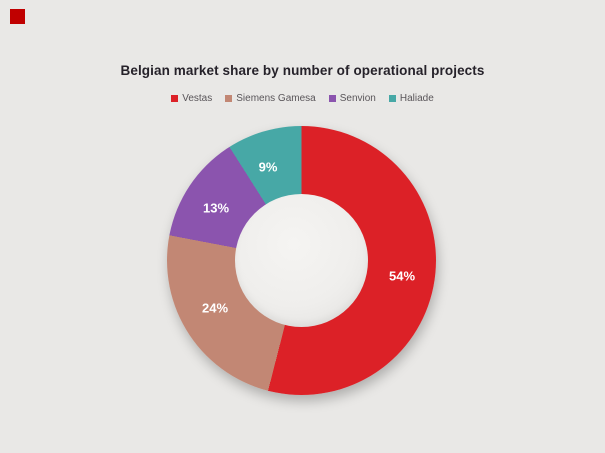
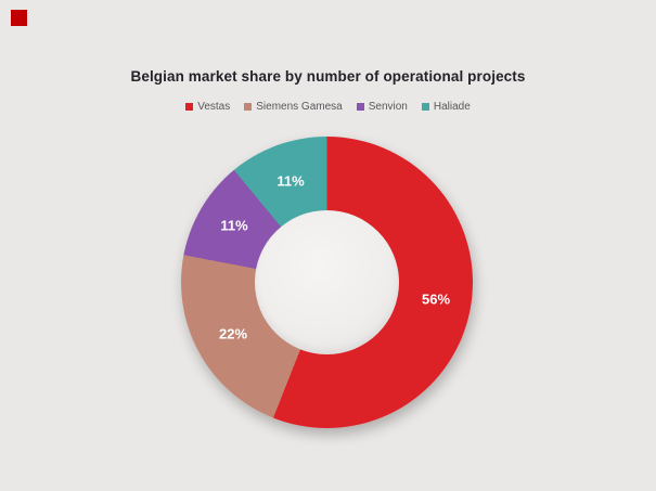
Vestas: 54% -> 56%
Siemens Gamesa: 24% -> 22%
Senvion: 13% -> 11%
Haliade: 9% -> 11%
